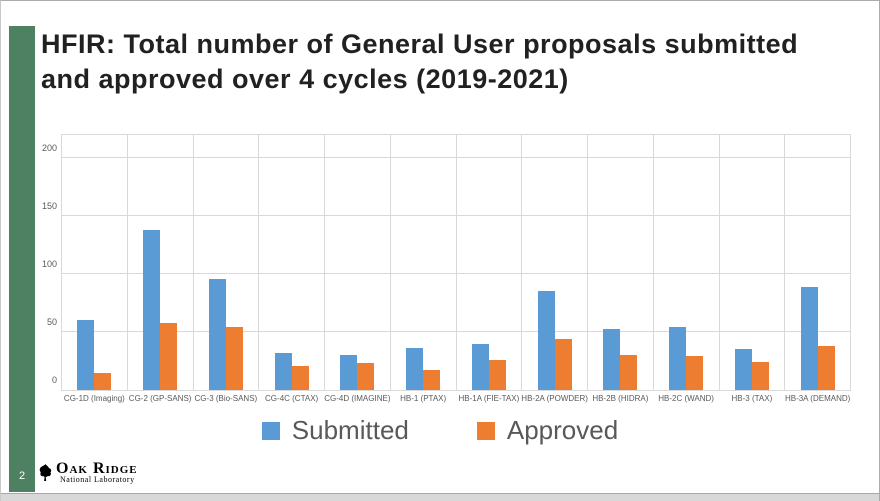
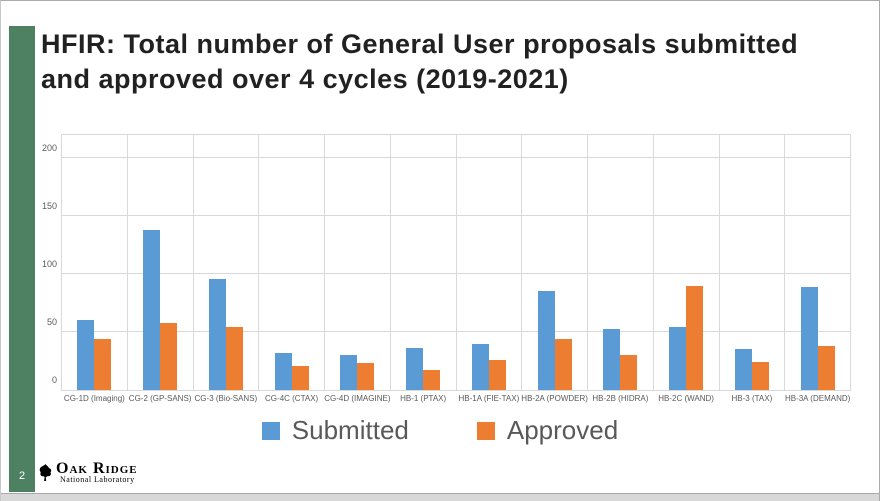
Approved/CG-1D (Imaging): 15 -> 44
Approved/HB-2C (WAND): 29 -> 90
